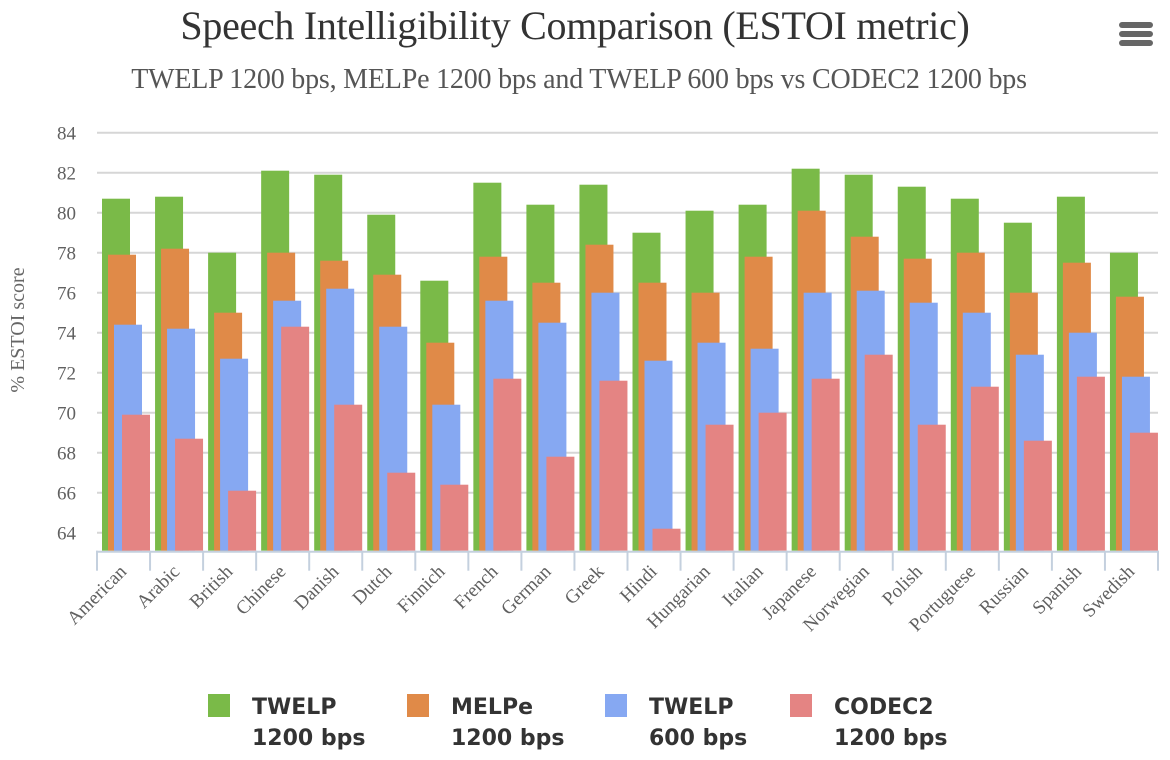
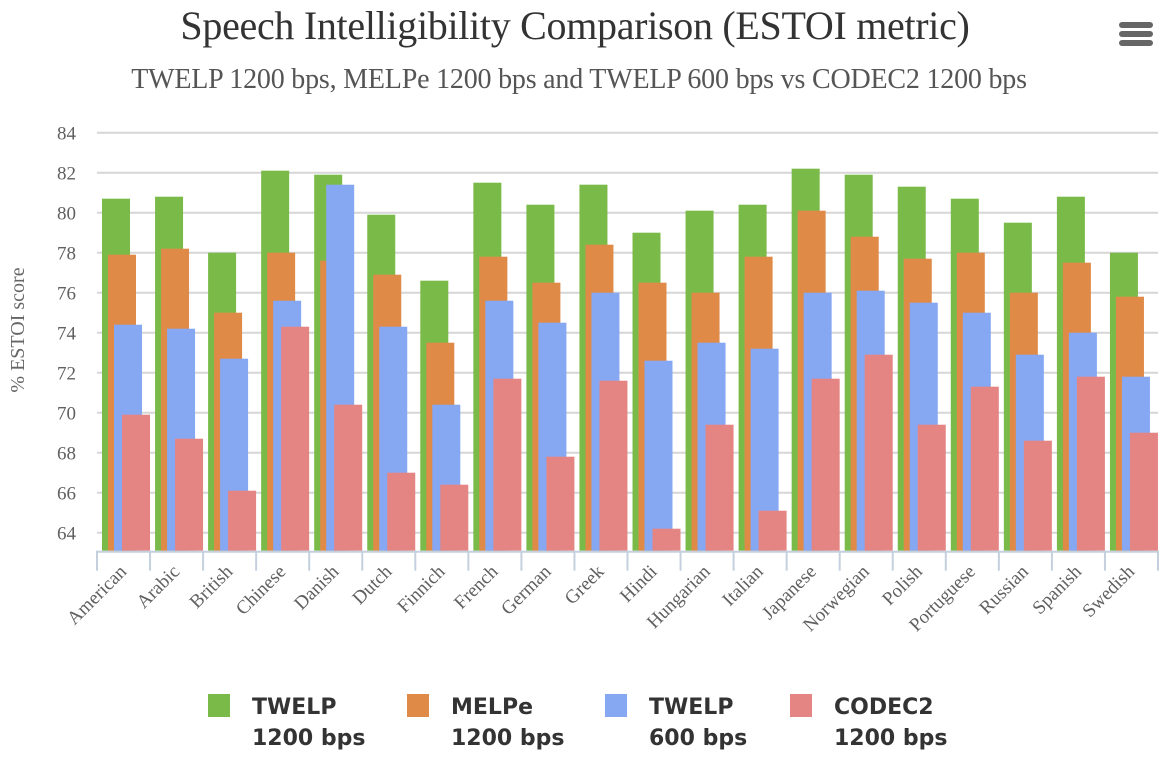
TWELP 600 bps/Danish: 76.2 -> 81.4
CODEC2 1200 bps/Italian: 70.0 -> 65.1
